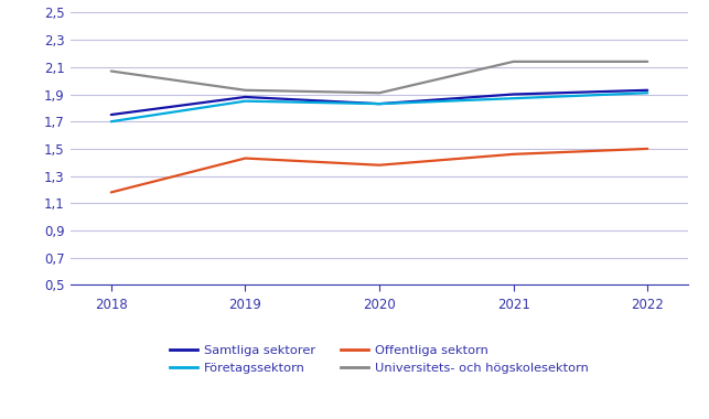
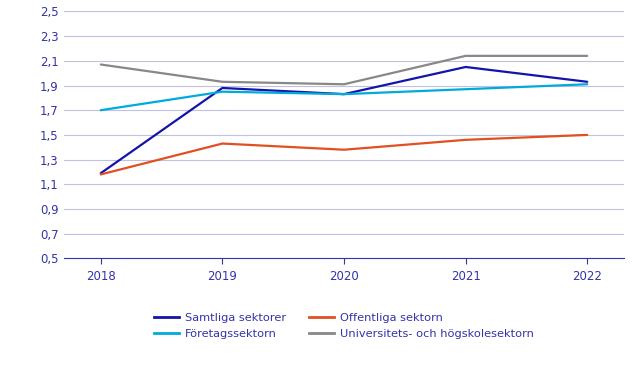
Samtliga sektorer/2018: 1,75 -> 1,19
Samtliga sektorer/2021: 1,90 -> 2,05
